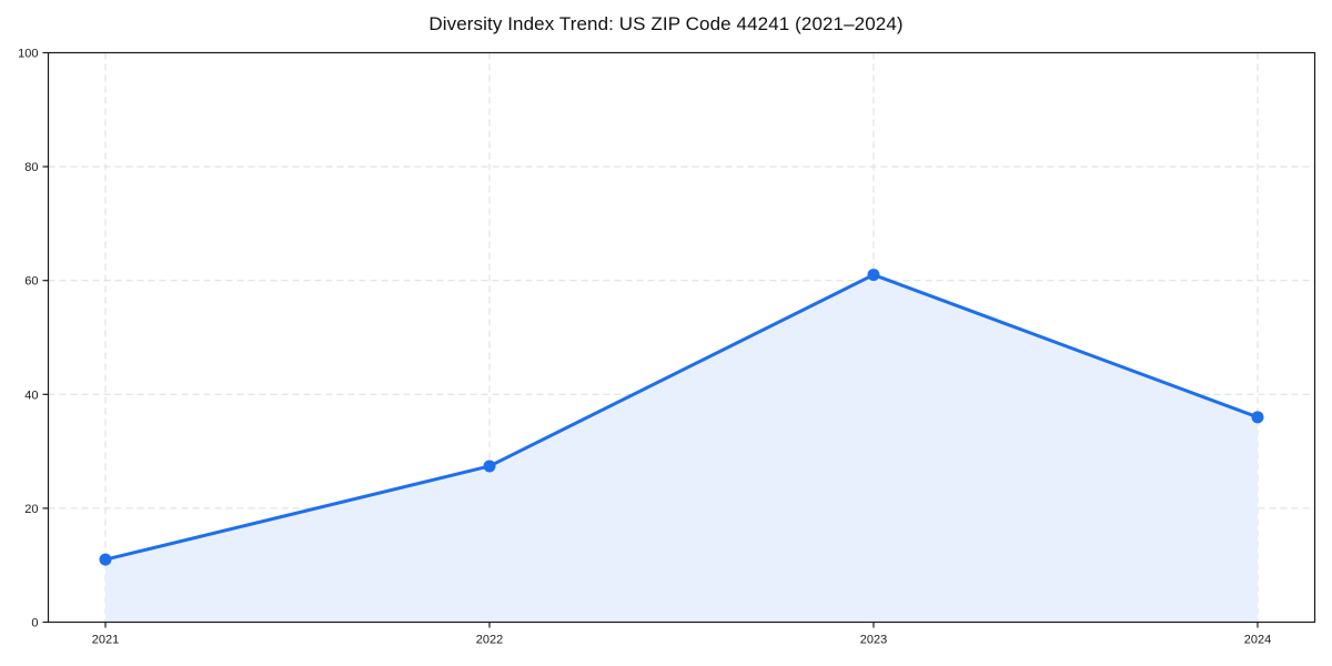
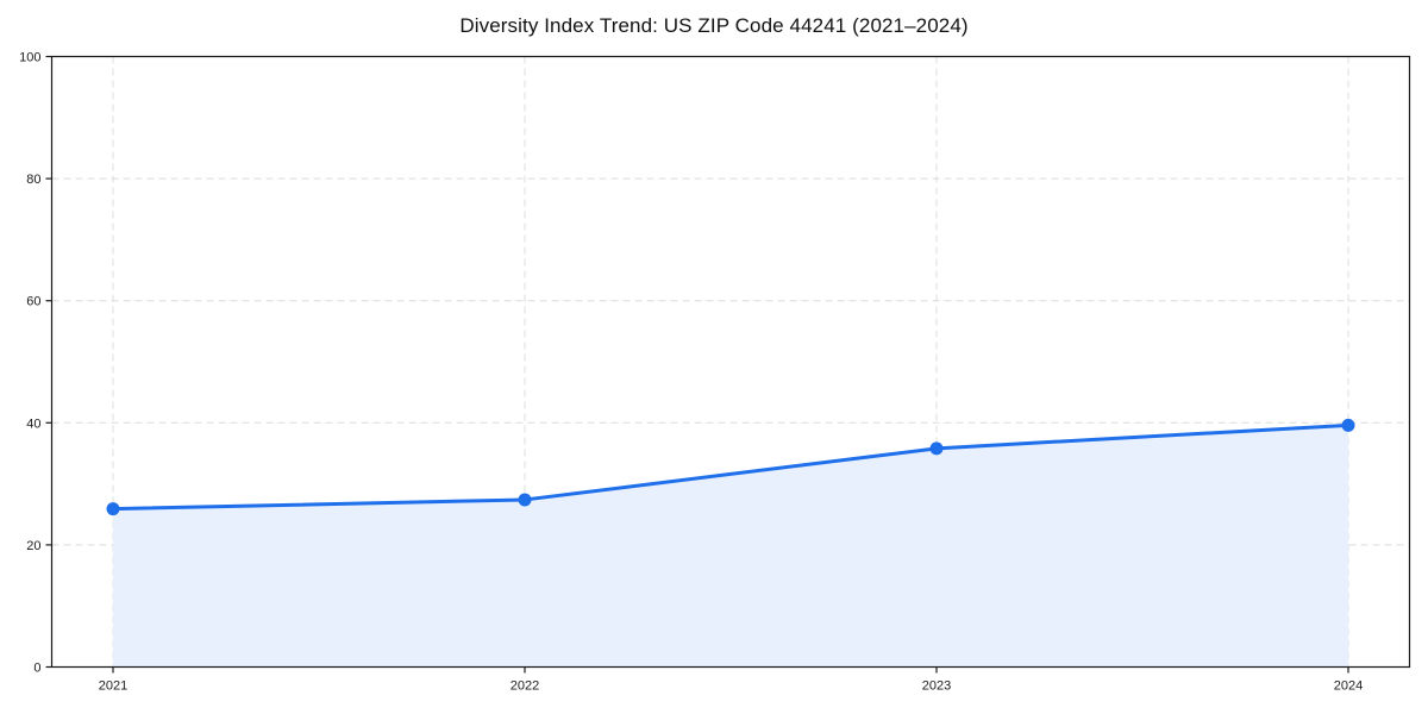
2021: 11 -> 26
2023: 61 -> 36
2024: 36 -> 40
